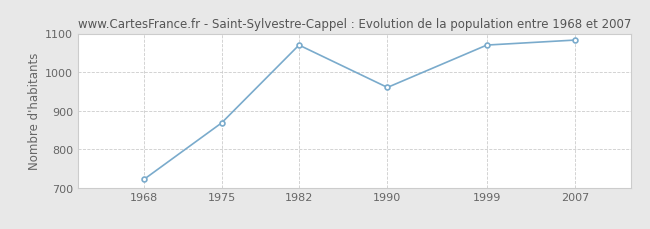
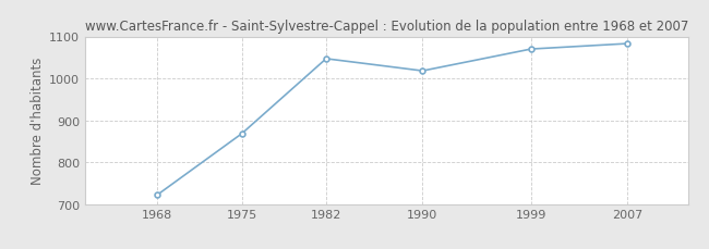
1982: 1070 -> 1047
1990: 960 -> 1018
